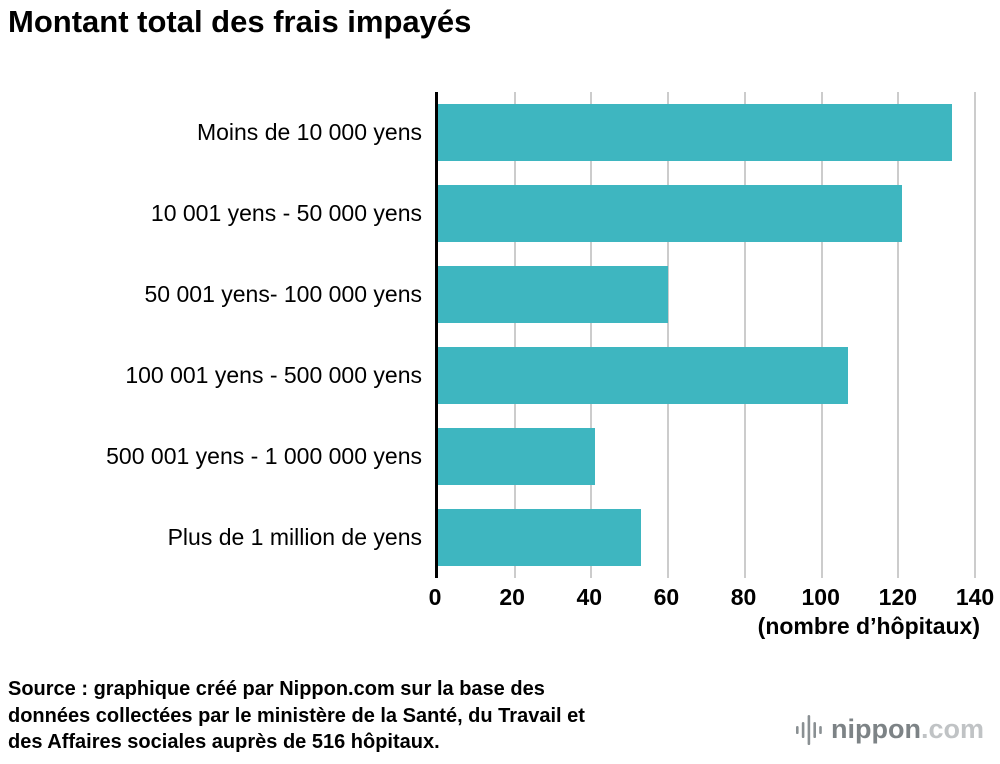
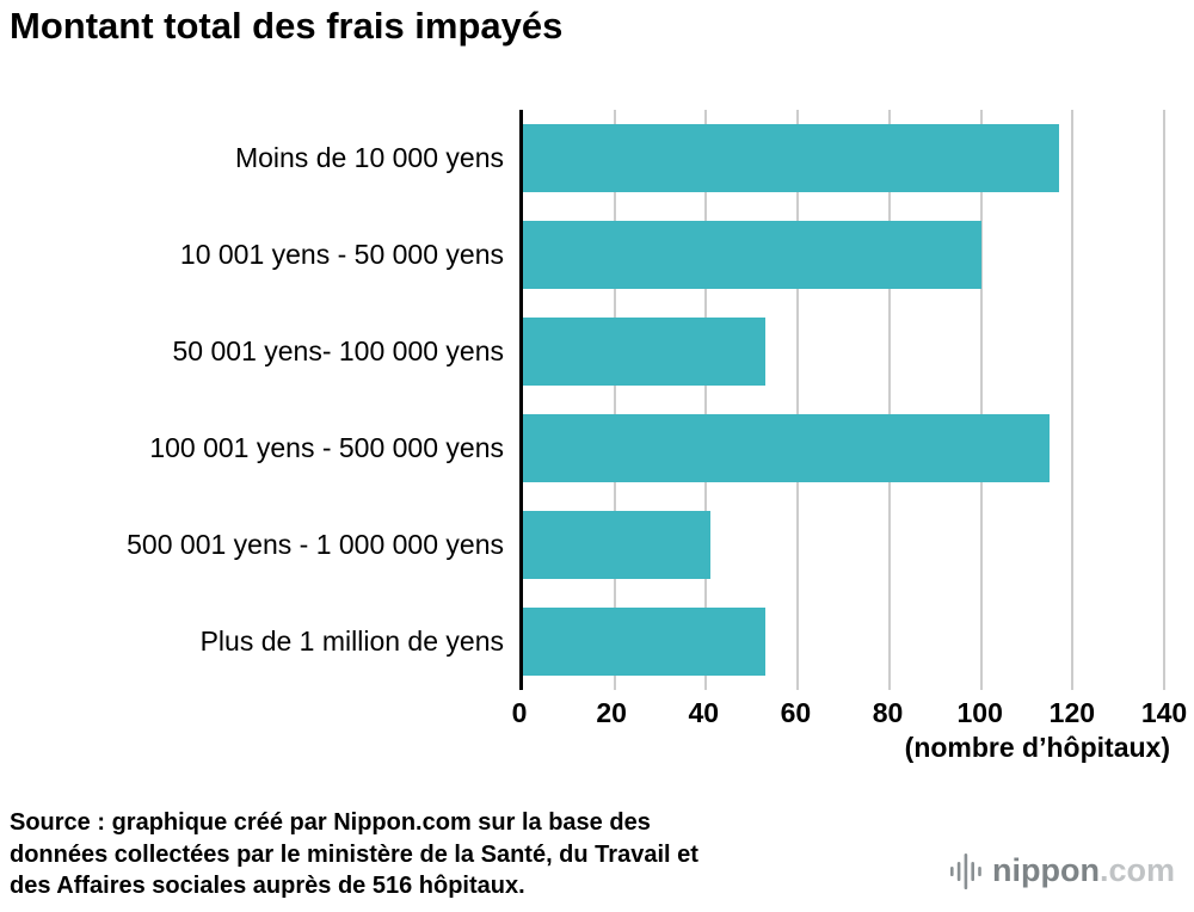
Moins de 10 000 yens: 134 -> 117
10 001 yens - 50 000 yens: 121 -> 100
50 001 yens- 100 000 yens: 60 -> 53
100 001 yens - 500 000 yens: 107 -> 115
